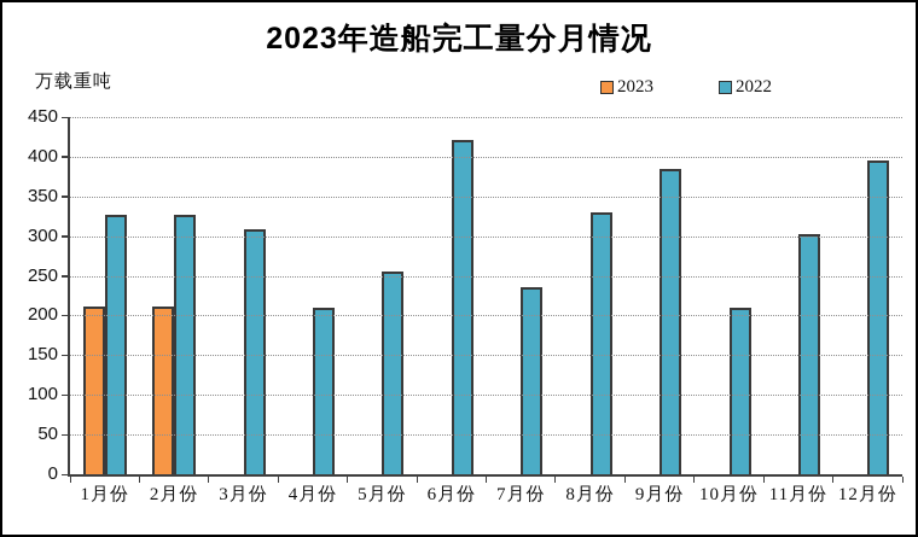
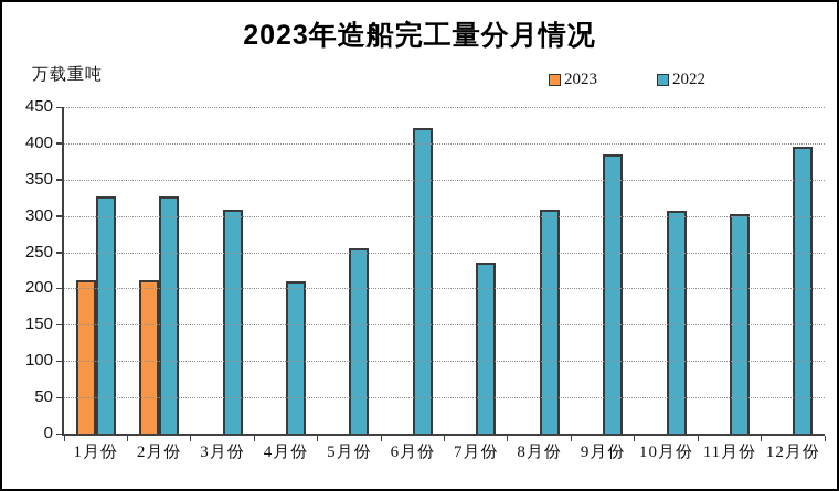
2022/8月份: 330 -> 310
2022/10月份: 210 -> 310
